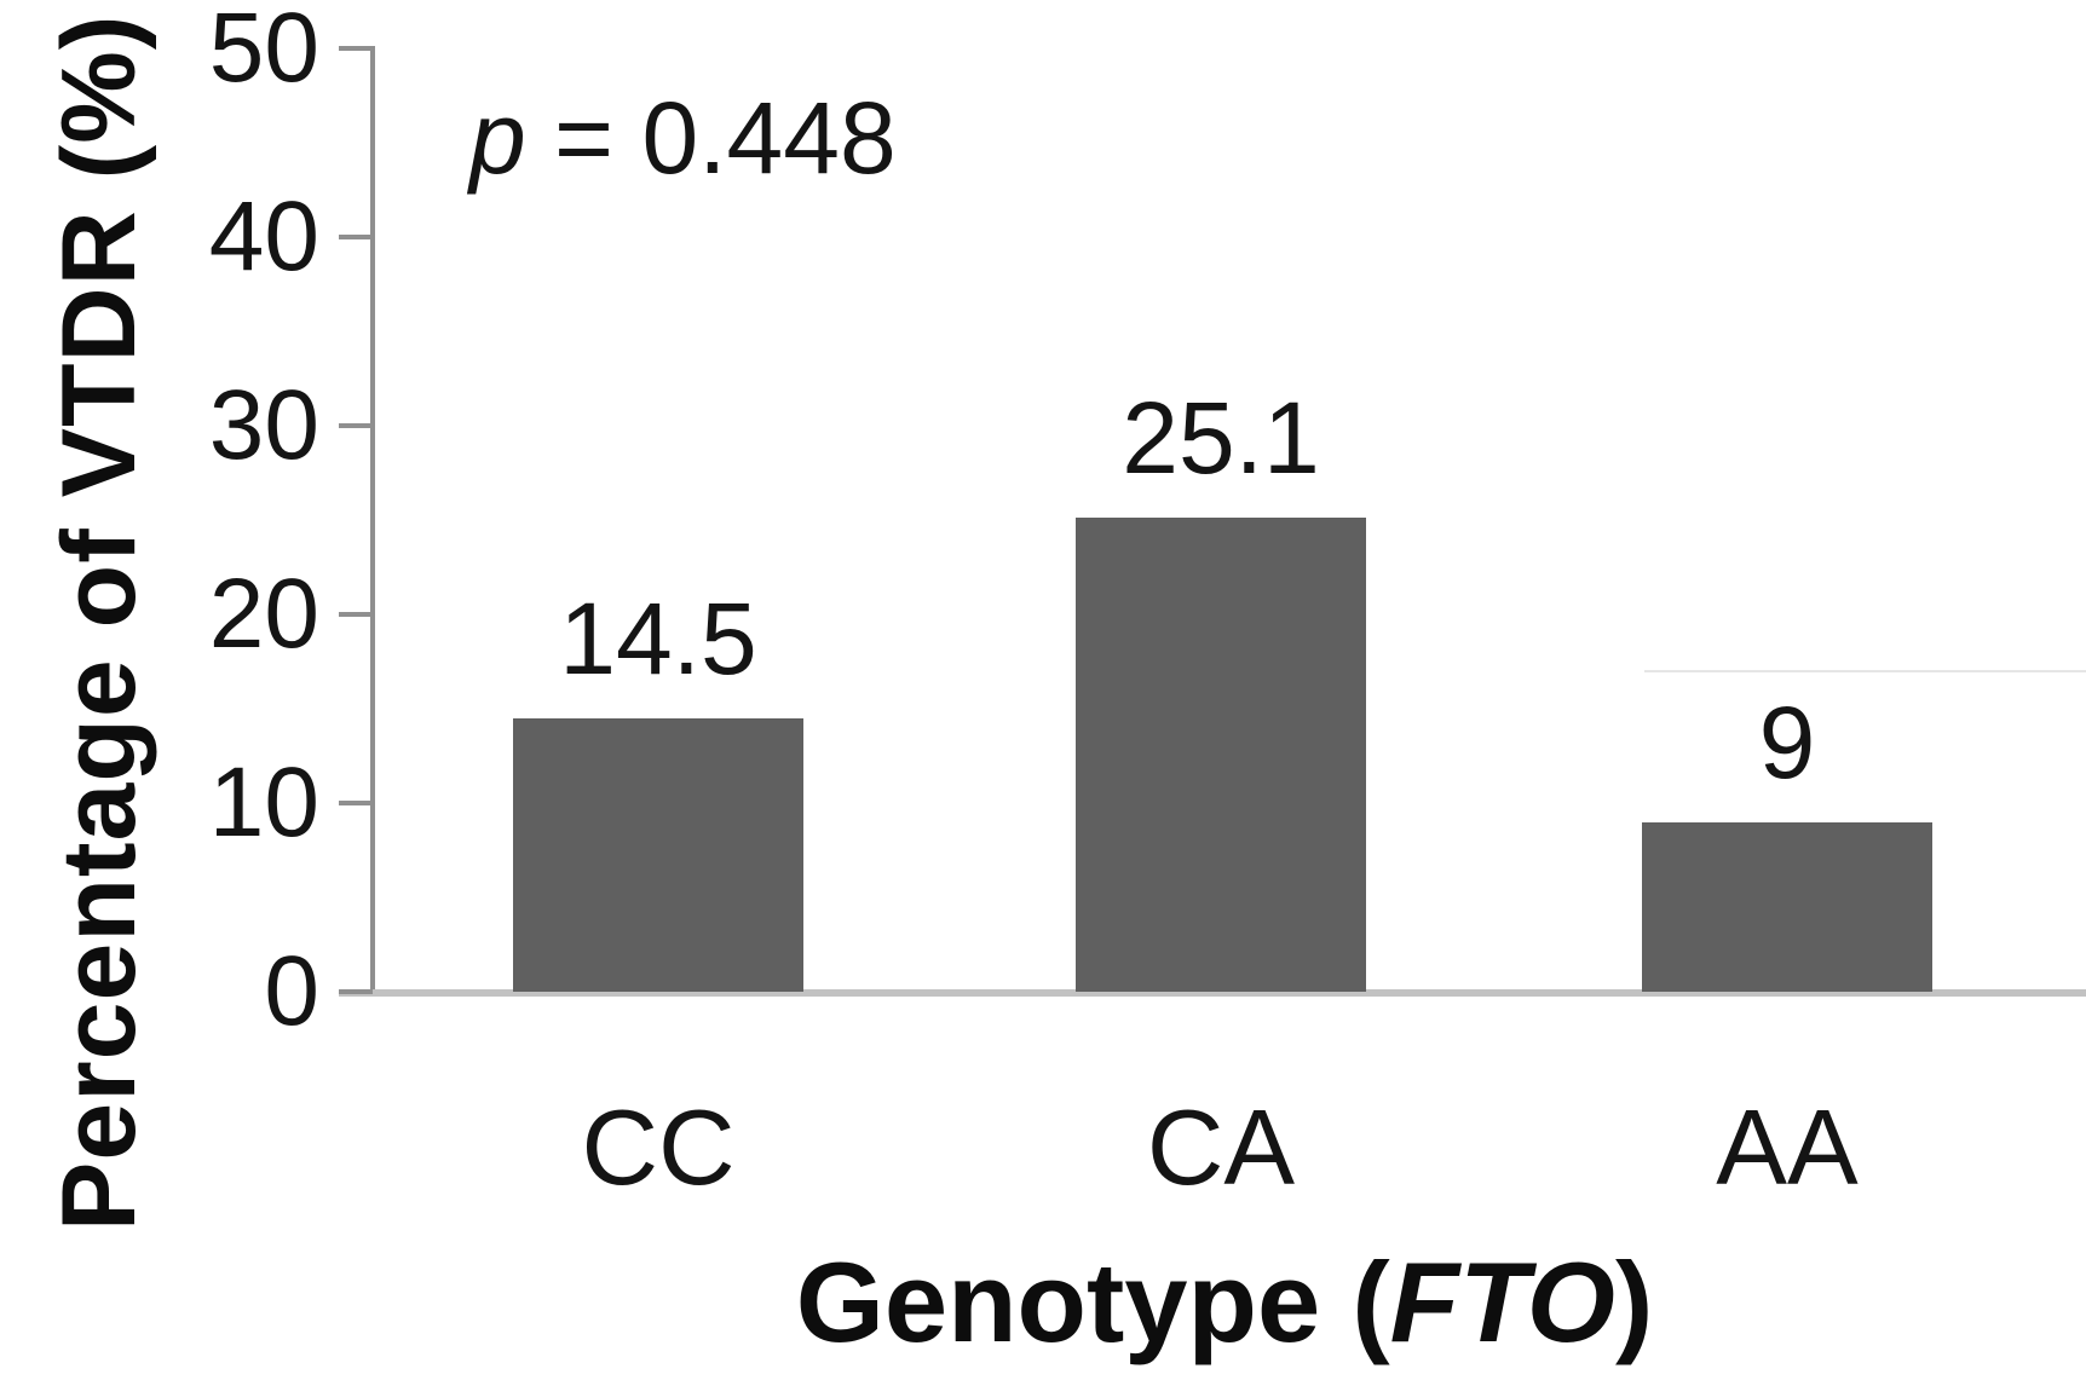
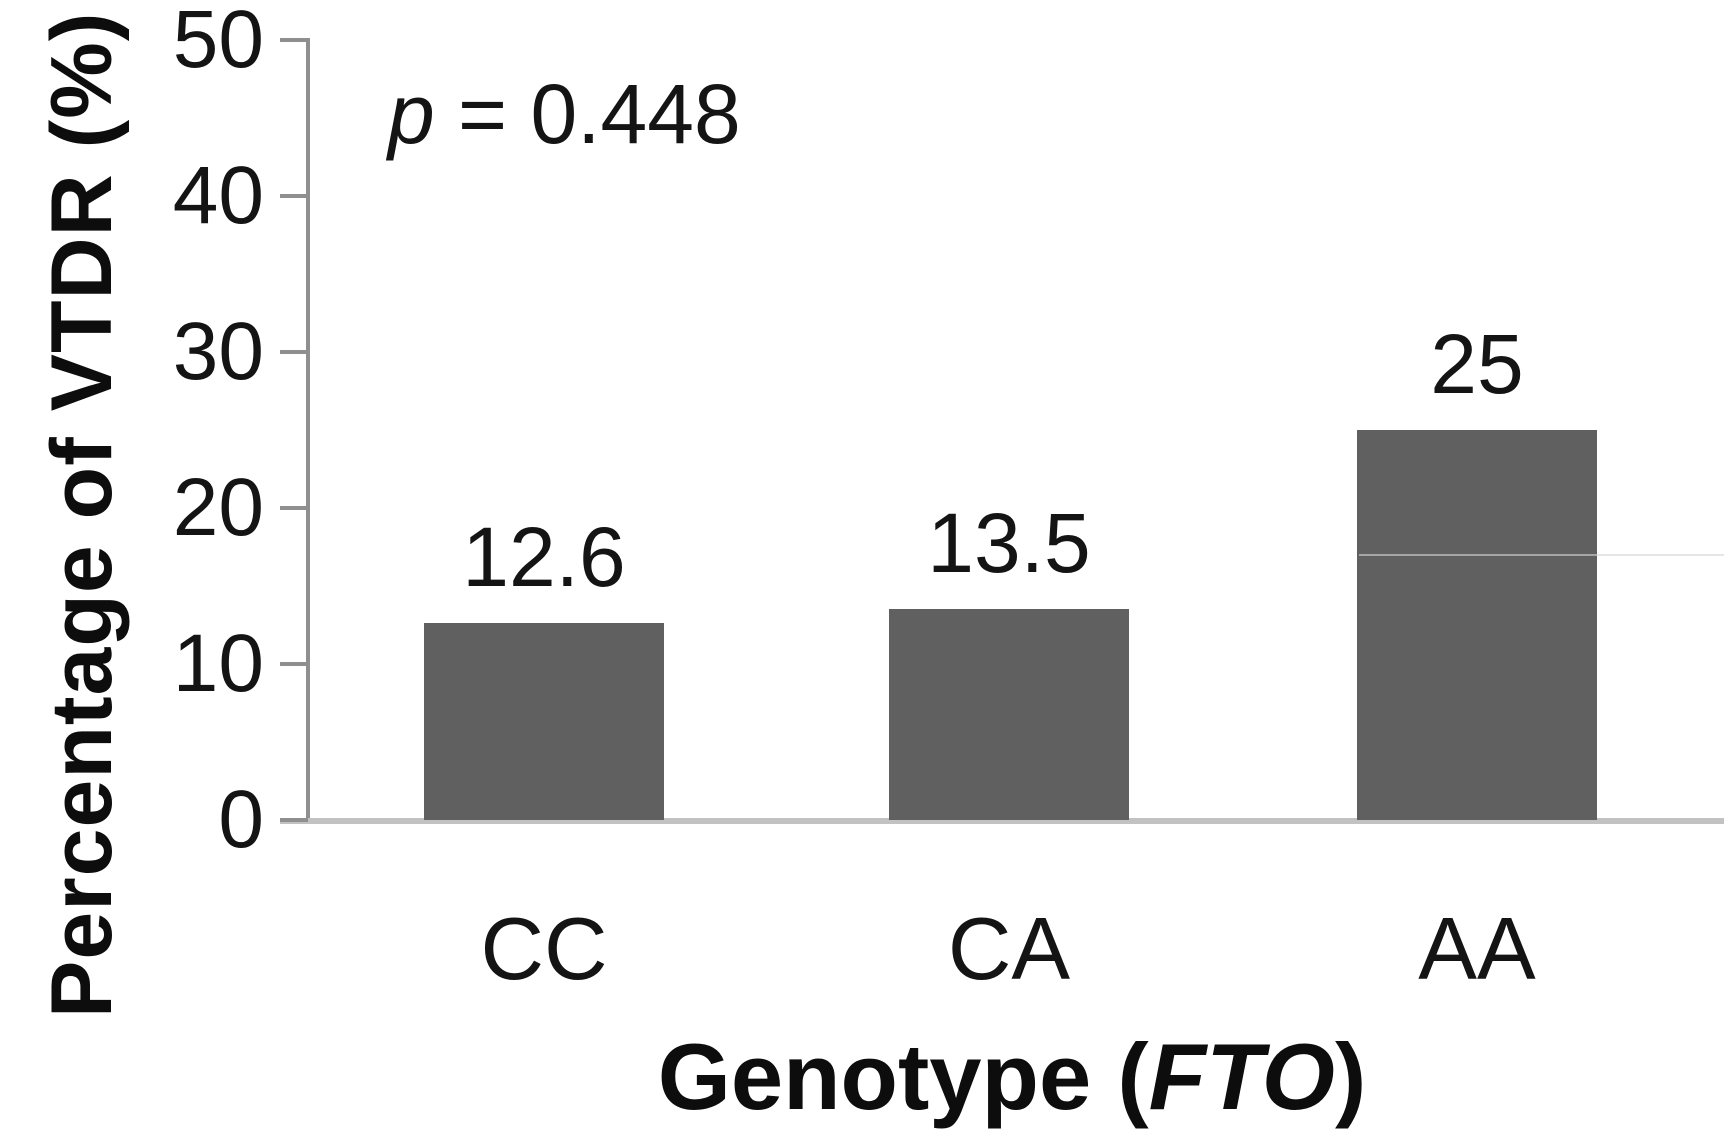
CC: 14.5 -> 12.6
CA: 25.1 -> 13.5
AA: 9 -> 25
